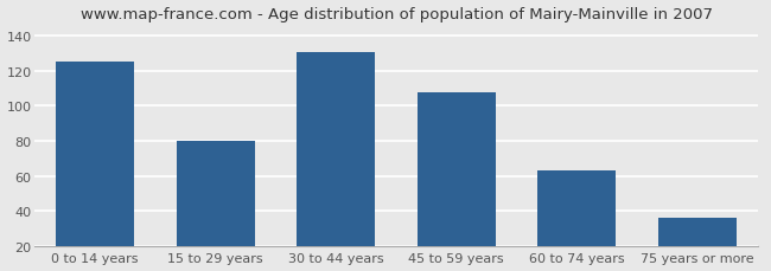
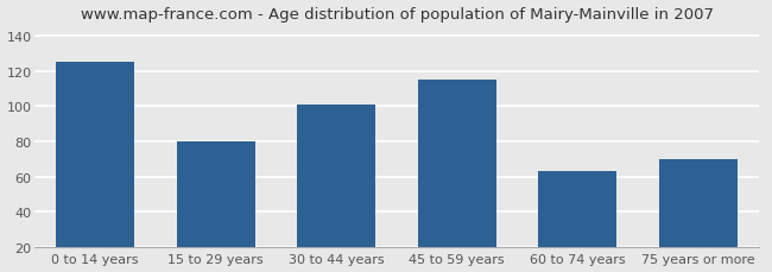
30 to 44 years: 131 -> 101
45 to 59 years: 108 -> 115
75 years or more: 36 -> 70
